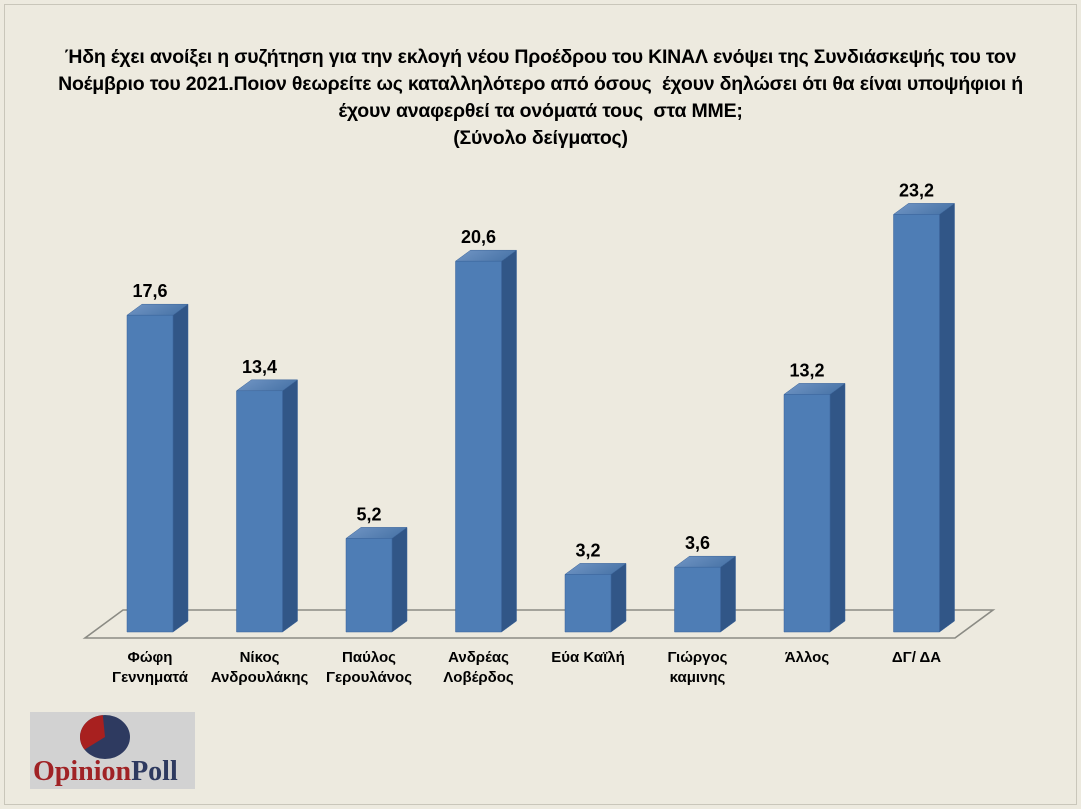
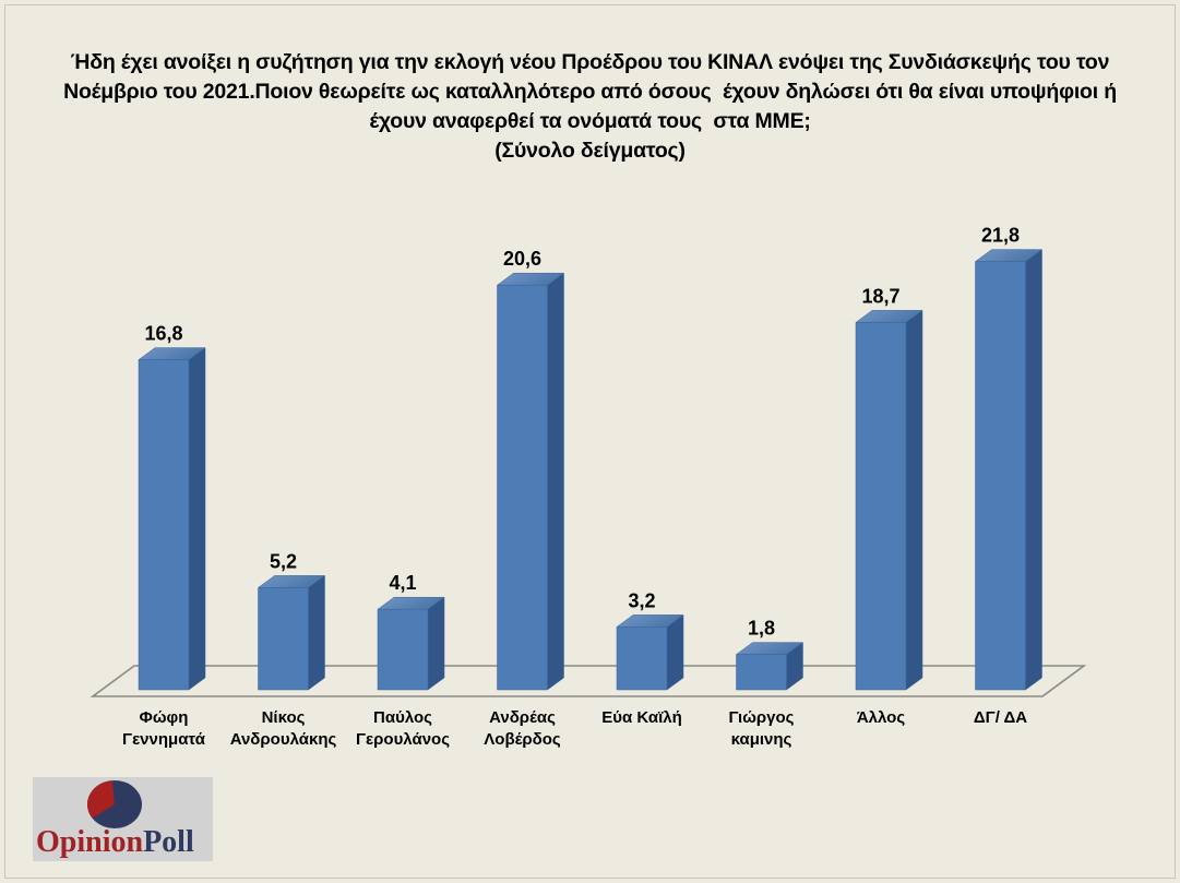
Φώφη Γεννηματά: 17,6 -> 16,8
Νίκος Ανδρουλάκης: 13,4 -> 5,2
Παύλος Γερουλάνος: 5,2 -> 4,1
Γιώργος καμινης: 3,6 -> 1,8
Άλλος: 13,2 -> 18,7
ΔΓ/ ΔΑ: 23,2 -> 21,8
